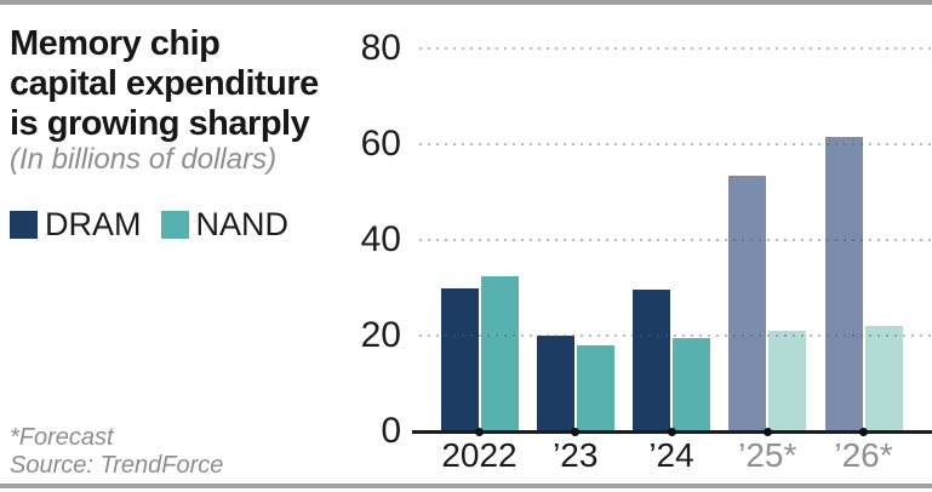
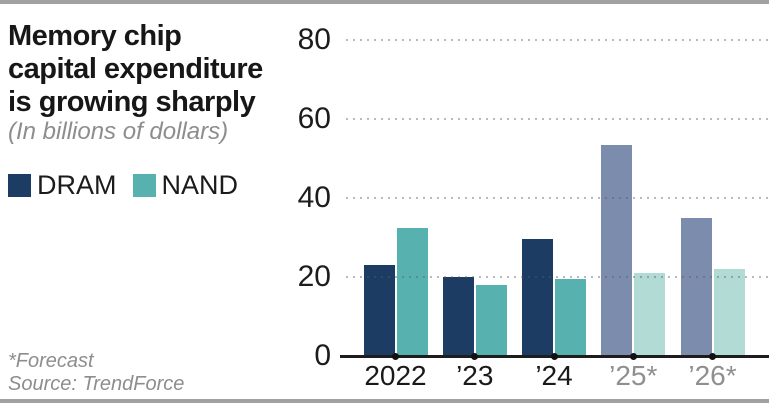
DRAM/2022: 30 -> 23
DRAM/’26*: 62 -> 35
